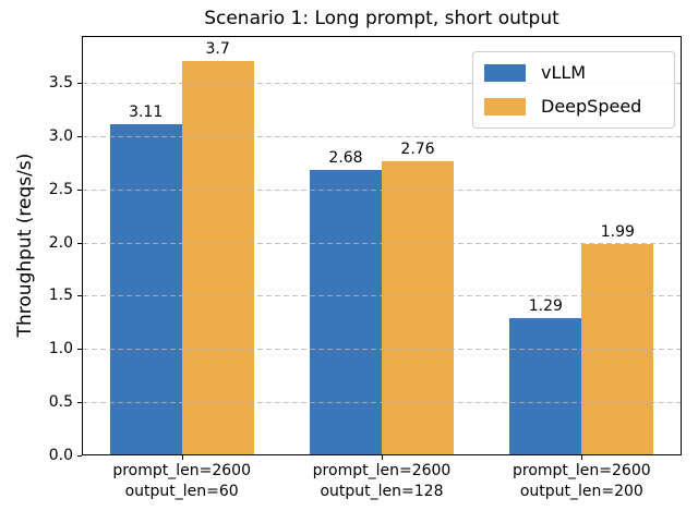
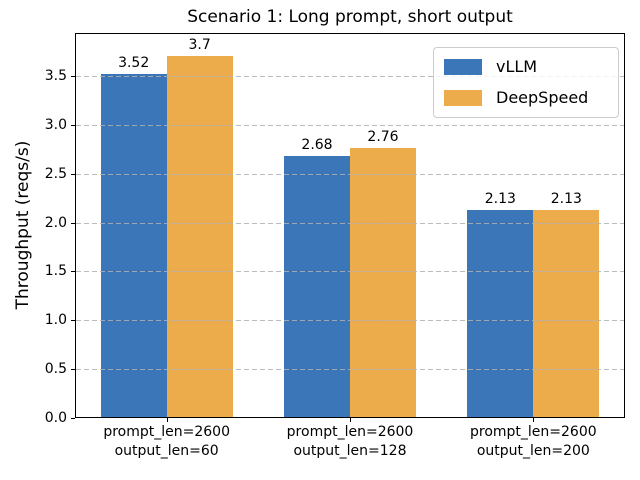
vLLM/prompt_len=2600 output_len=60: 3.11 -> 3.52
vLLM/prompt_len=2600 output_len=200: 1.29 -> 2.13
DeepSpeed/prompt_len=2600 output_len=200: 1.99 -> 2.13
